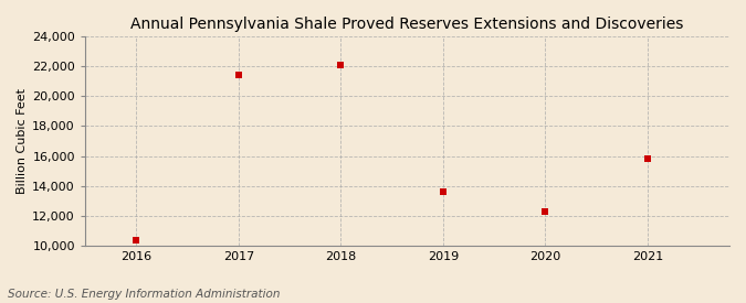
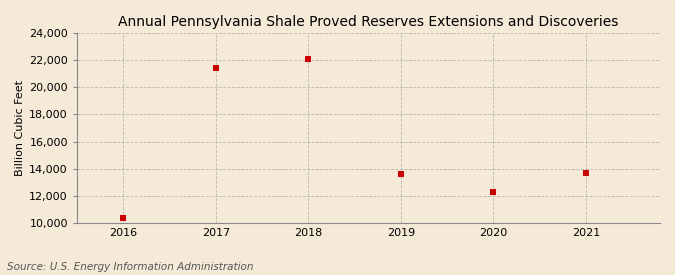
2021: 15,800 -> 13,700
